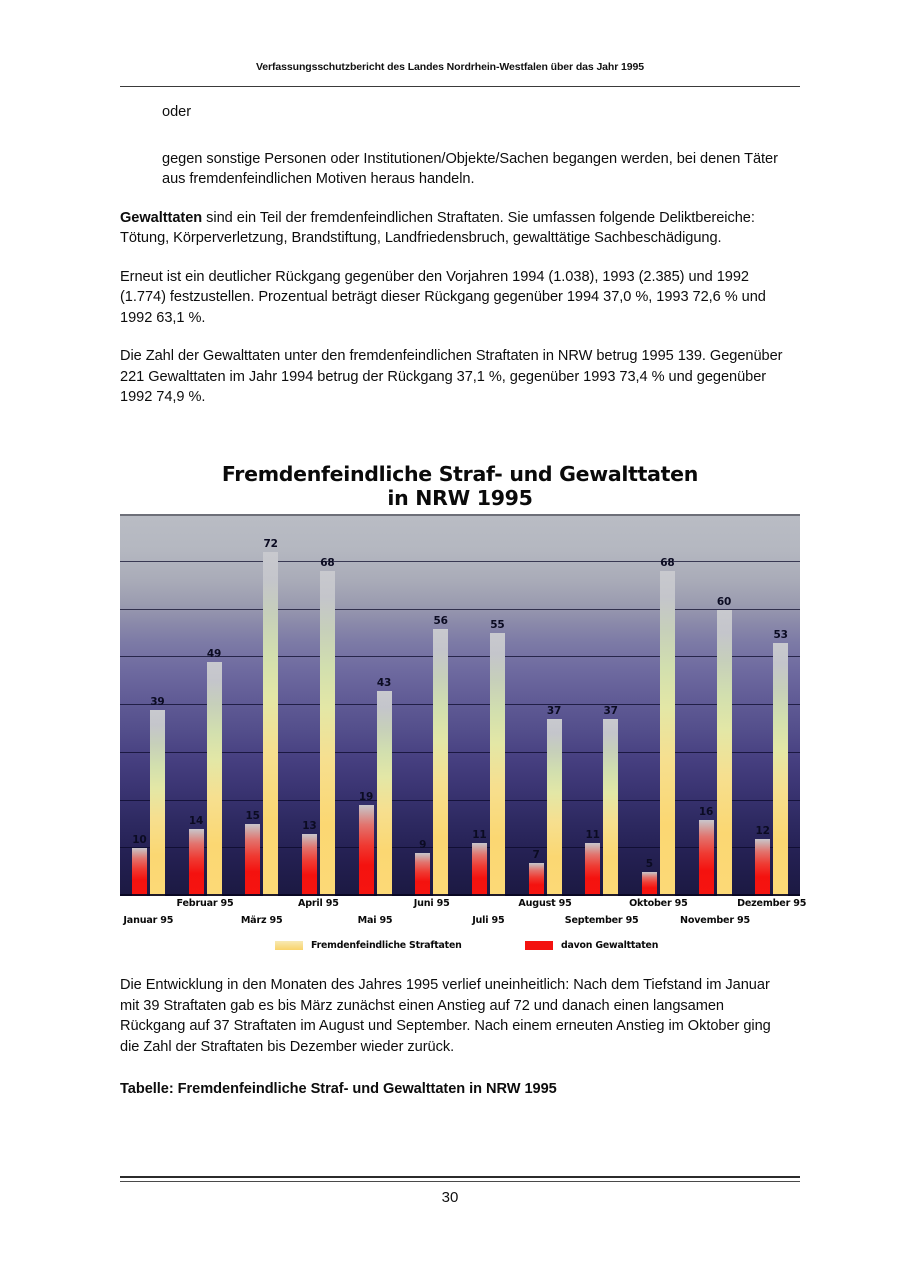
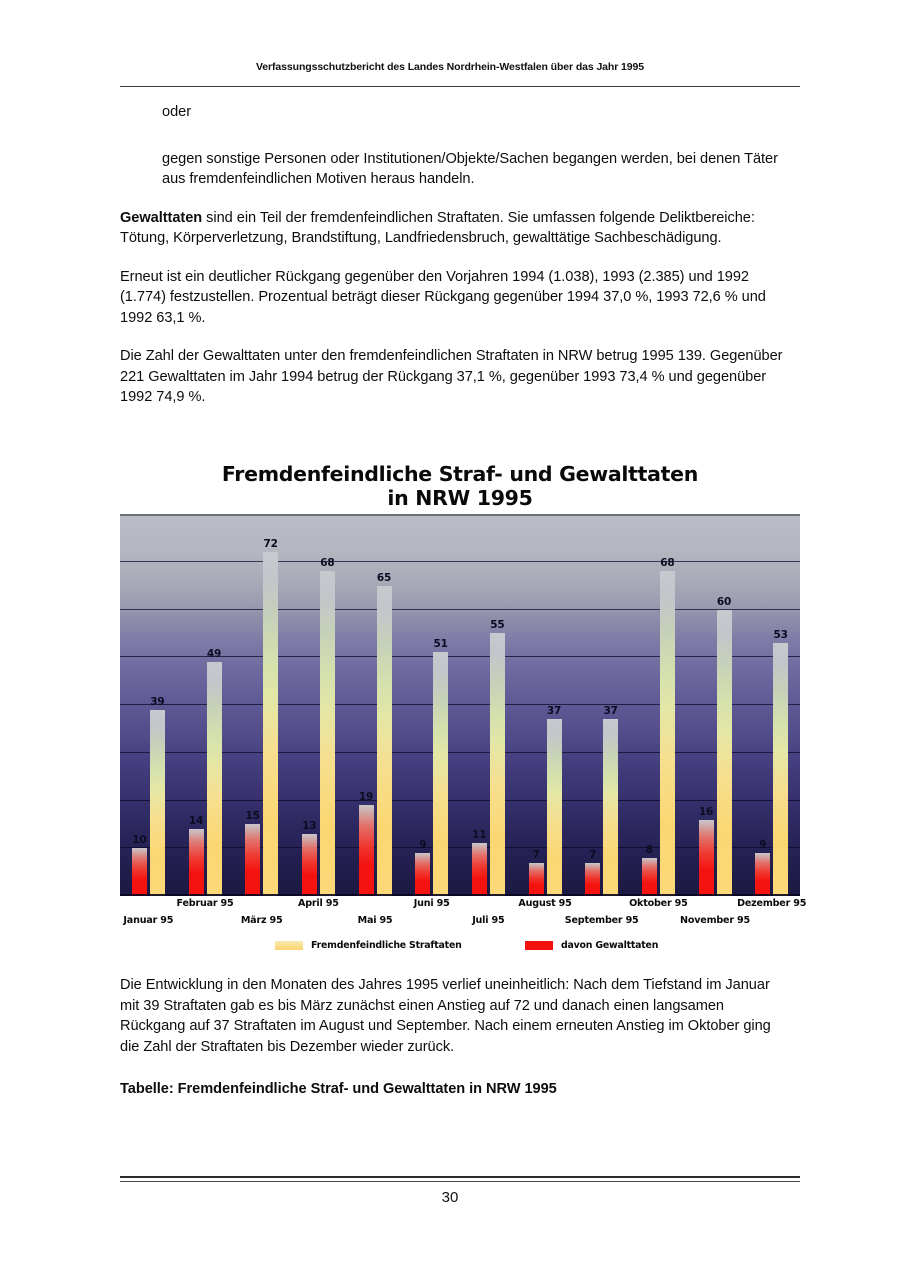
Fremdenfeindliche Straftaten/Mai 95: 43 -> 65
Fremdenfeindliche Straftaten/Juni 95: 56 -> 51
davon Gewalttaten/September 95: 11 -> 7
davon Gewalttaten/Oktober 95: 5 -> 8
davon Gewalttaten/Dezember 95: 12 -> 9
